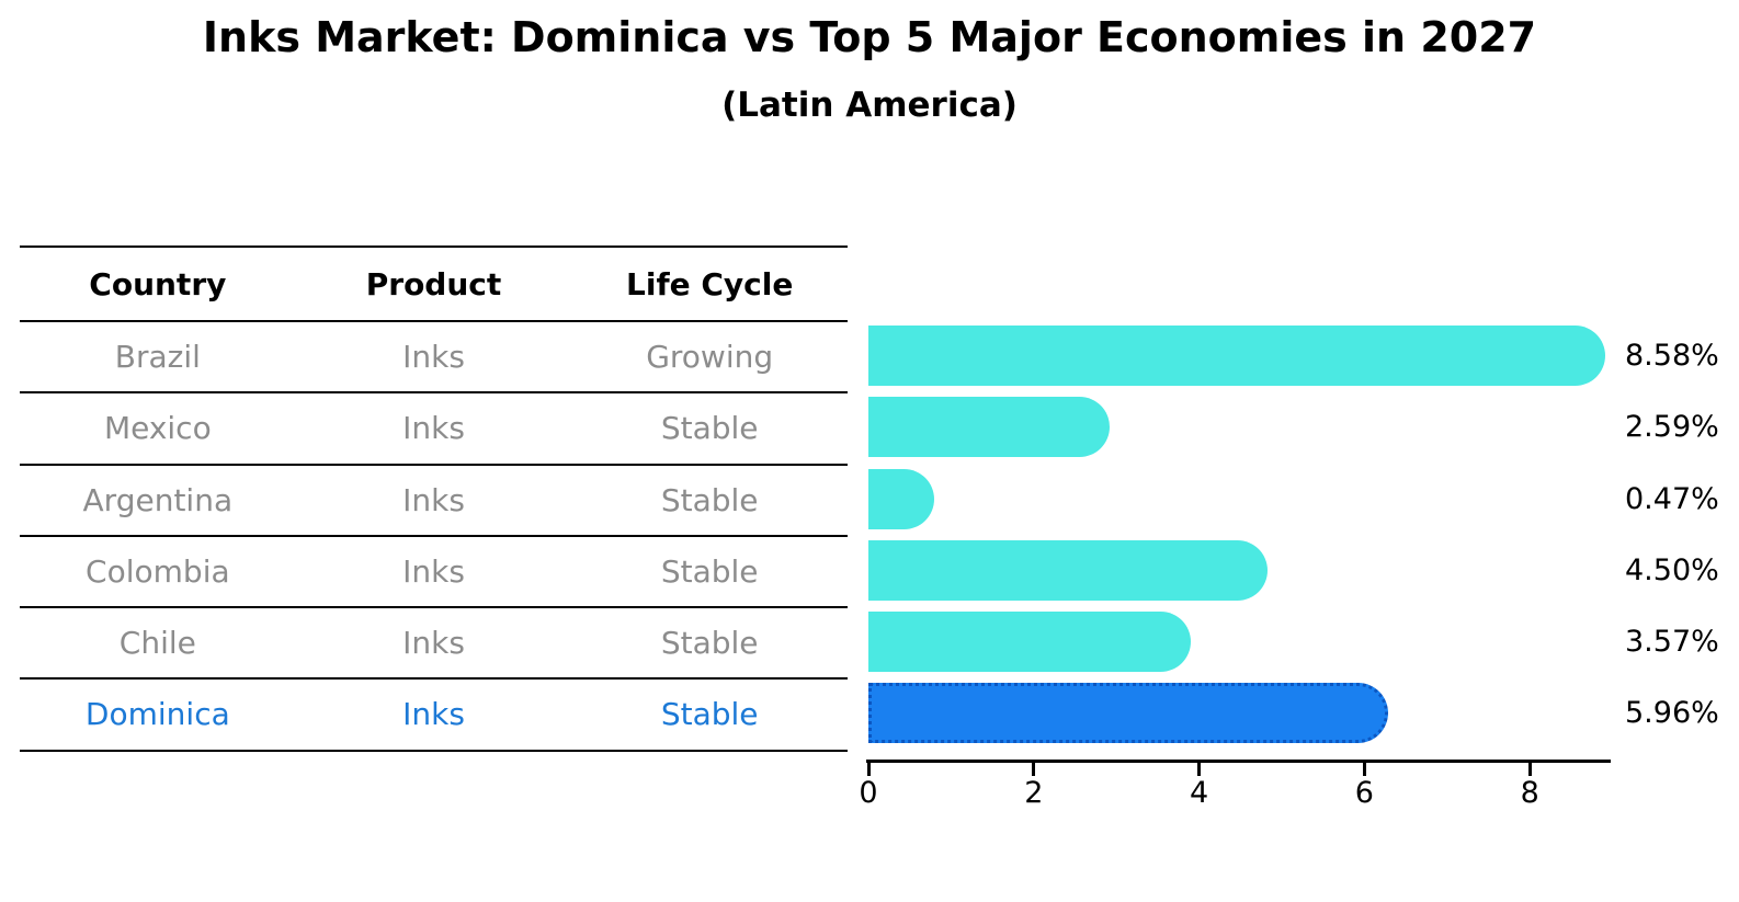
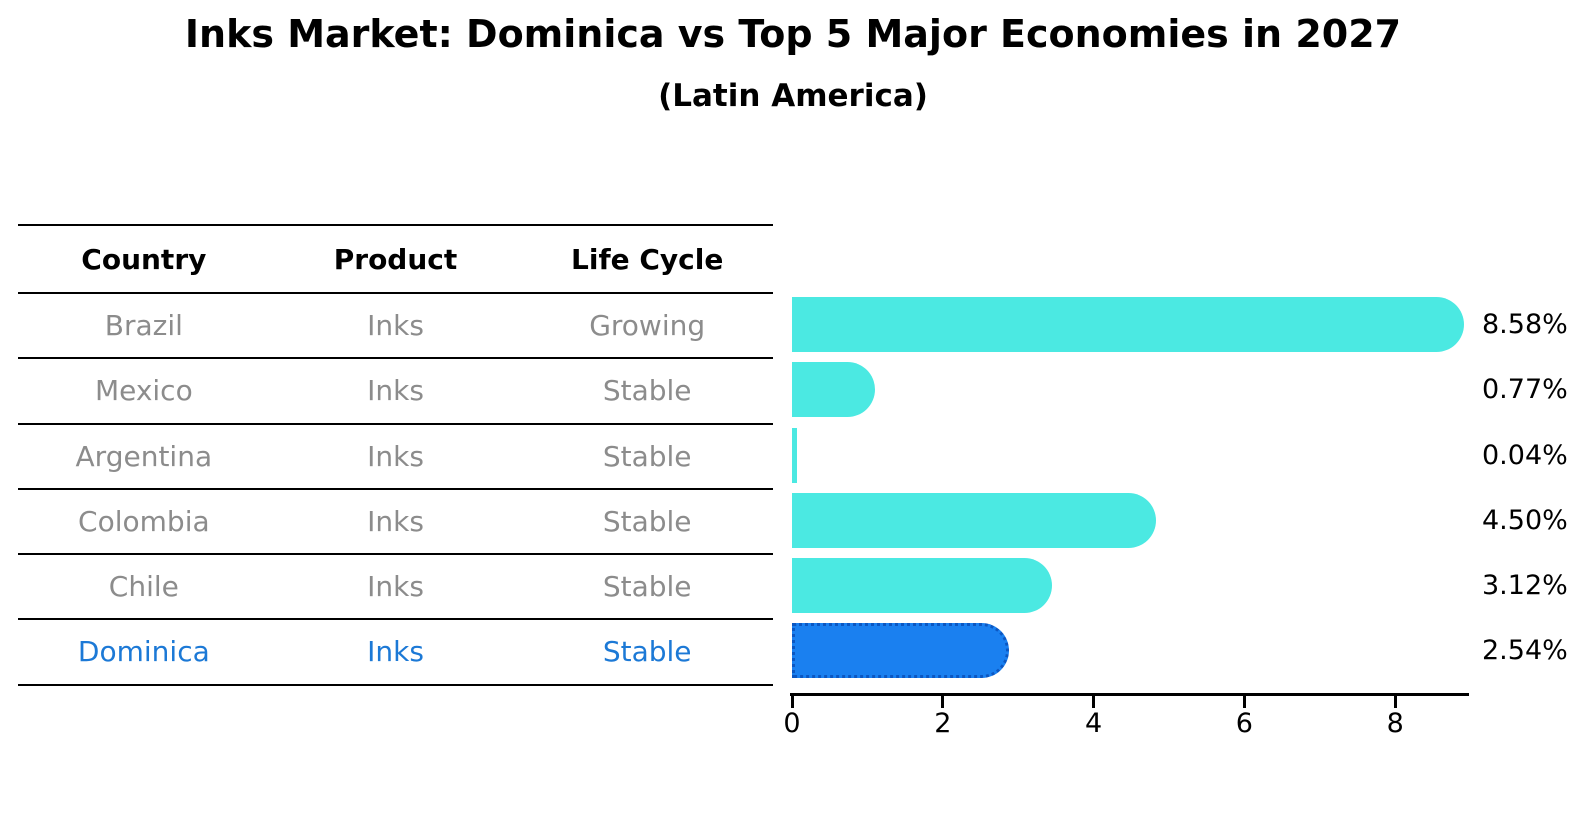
Mexico: 2.59% -> 0.77%
Argentina: 0.47% -> 0.04%
Chile: 3.57% -> 3.12%
Dominica: 5.96% -> 2.54%
